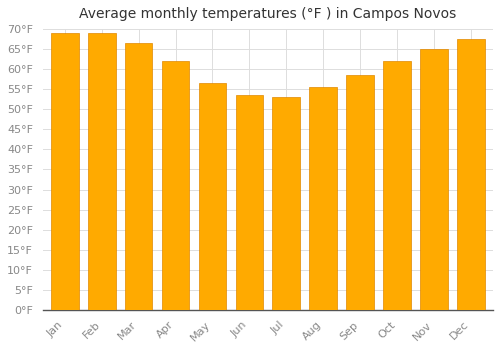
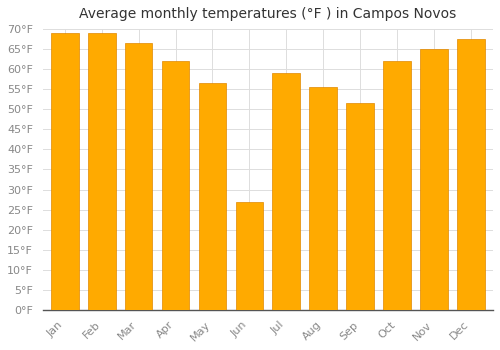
Jun: 53.5°F -> 27.0°F
Jul: 53.0°F -> 59.0°F
Sep: 58.5°F -> 51.5°F
